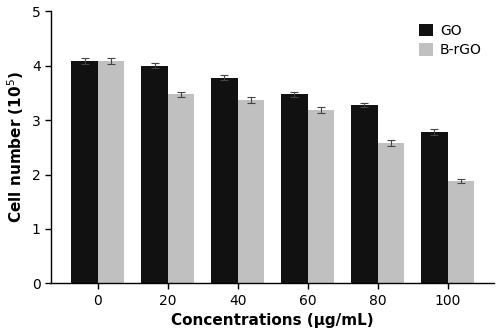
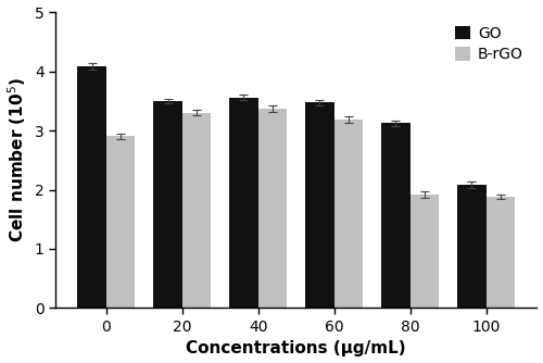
B-rGO/0: 4.08 -> 2.90
GO/20: 4.00 -> 3.50
B-rGO/20: 3.47 -> 3.30
GO/40: 3.78 -> 3.56
GO/80: 3.28 -> 3.12
B-rGO/80: 2.58 -> 1.92
GO/100: 2.78 -> 2.08
